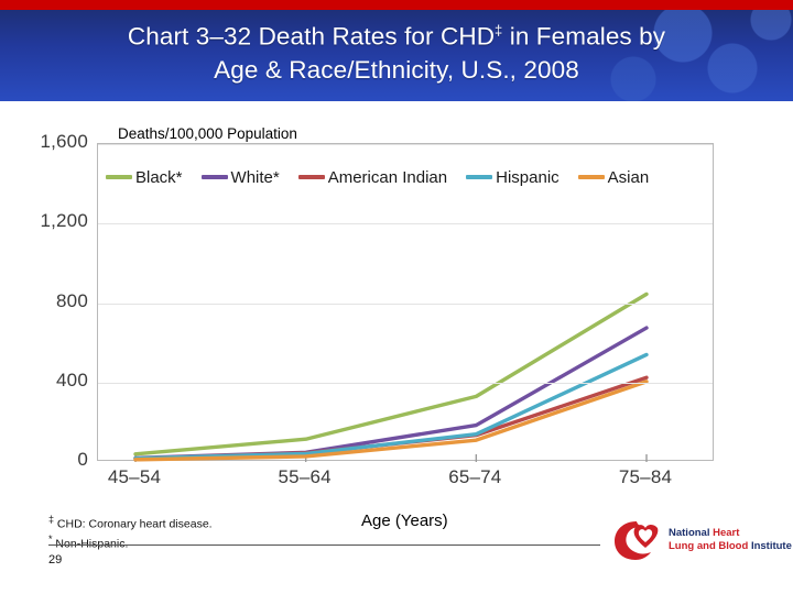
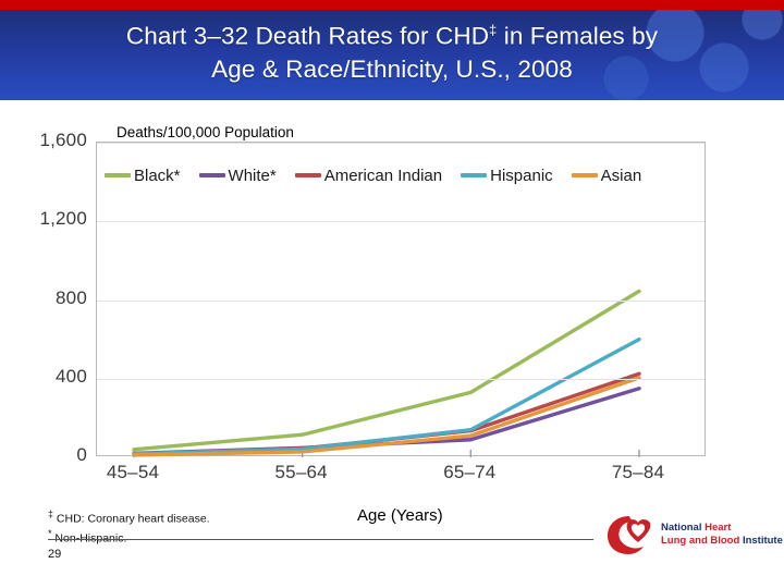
White*/65–74: 180 -> 90
White*/75–84: 680 -> 350
Hispanic/75–84: 540 -> 600
